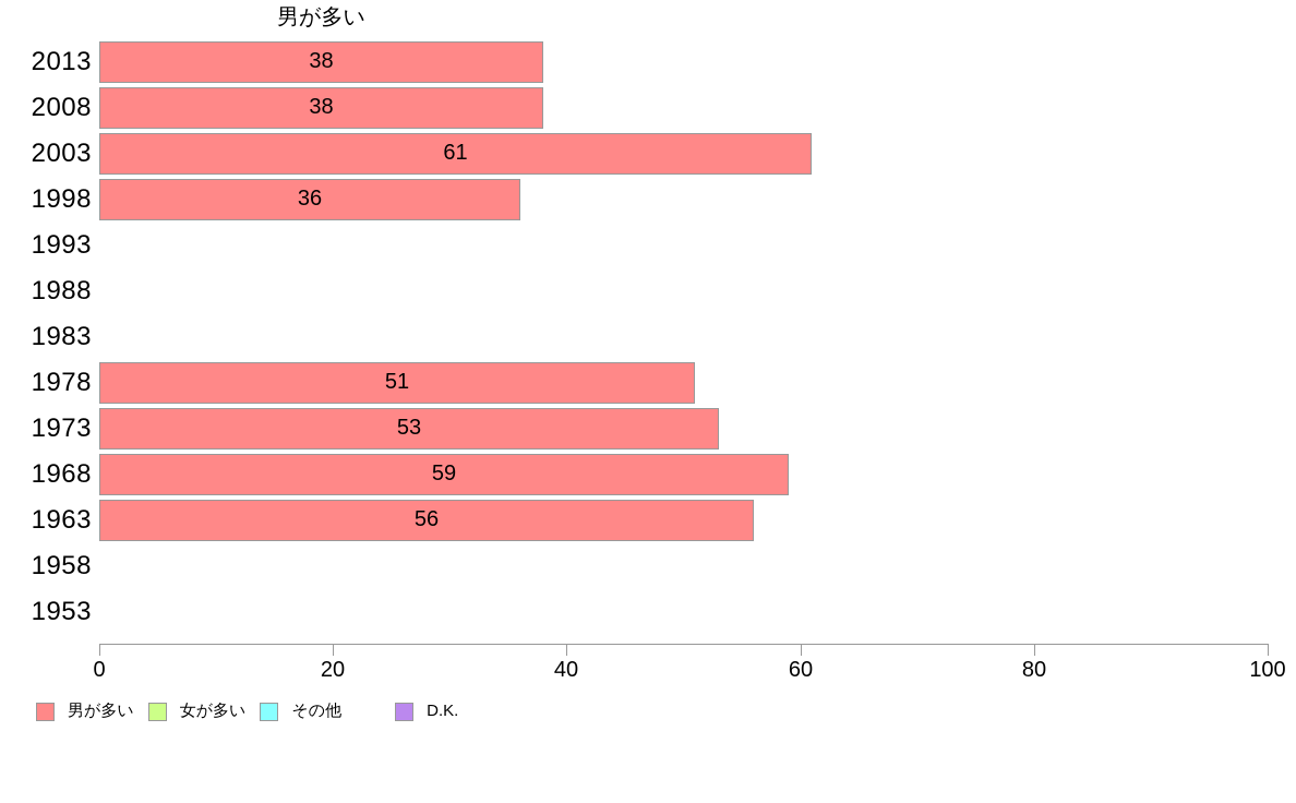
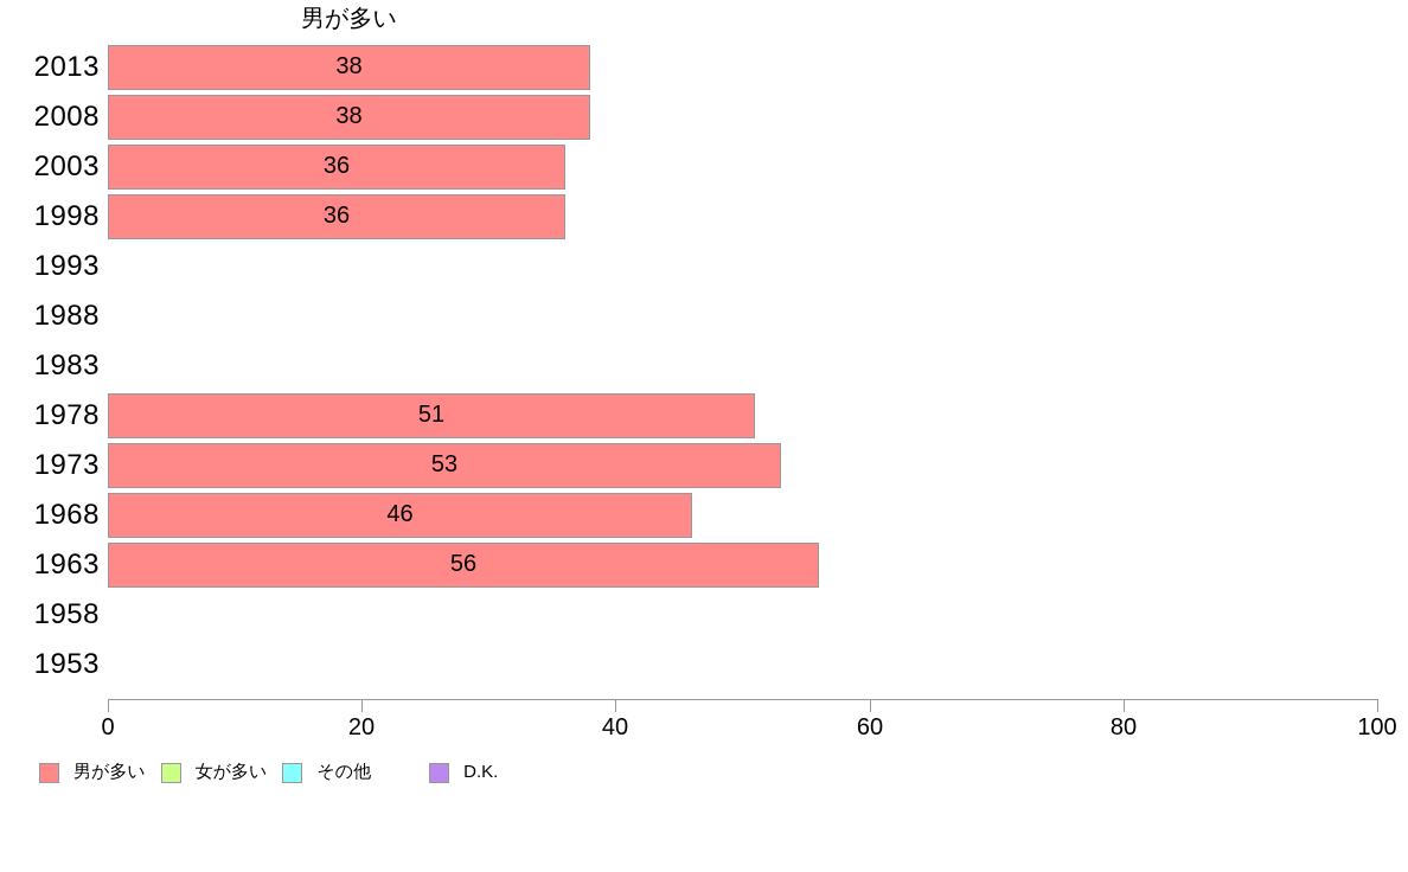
2003: 61 -> 36
1968: 59 -> 46
